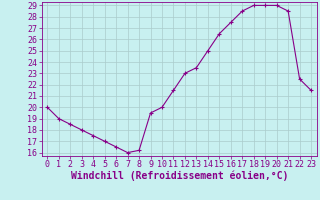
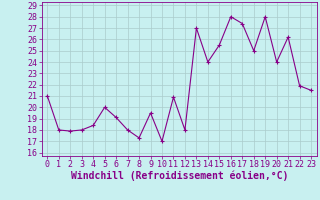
0: 20.0 -> 21.0
1: 19.0 -> 18.0
2: 18.5 -> 17.9
4: 17.5 -> 18.4
5: 17.0 -> 20.0
6: 16.5 -> 19.1
7: 16.0 -> 18.0
8: 16.2 -> 17.3
10: 20.0 -> 17.0
11: 21.5 -> 20.9
12: 23.0 -> 18.0
13: 23.5 -> 27.0
14: 25.0 -> 24.0
15: 26.5 -> 25.5
16: 27.5 -> 28.0
17: 28.5 -> 27.4
18: 29.0 -> 25.0
19: 29.0 -> 28.0
20: 29.0 -> 24.0
21: 28.5 -> 26.2
22: 22.5 -> 21.9
